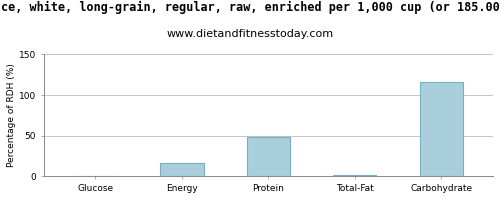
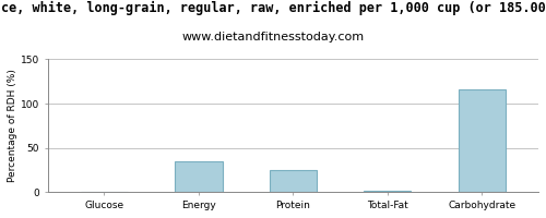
Energy: 16 -> 35
Protein: 48 -> 25
